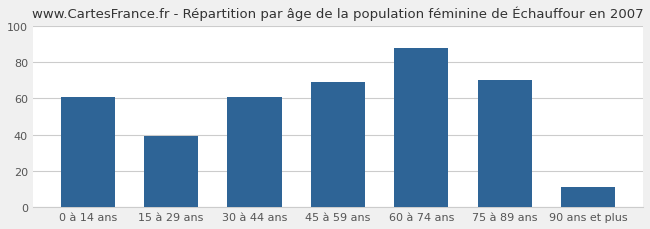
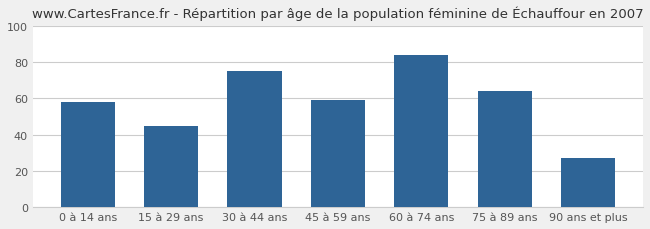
0 à 14 ans: 61 -> 58
15 à 29 ans: 39 -> 45
30 à 44 ans: 61 -> 75
45 à 59 ans: 69 -> 59
60 à 74 ans: 88 -> 84
75 à 89 ans: 70 -> 64
90 ans et plus: 11 -> 27
